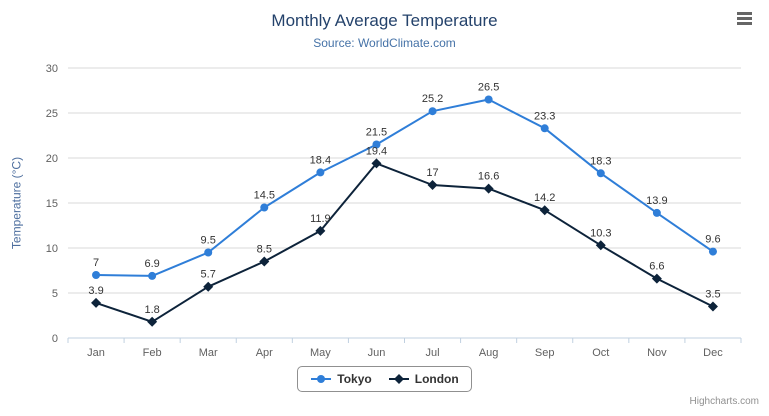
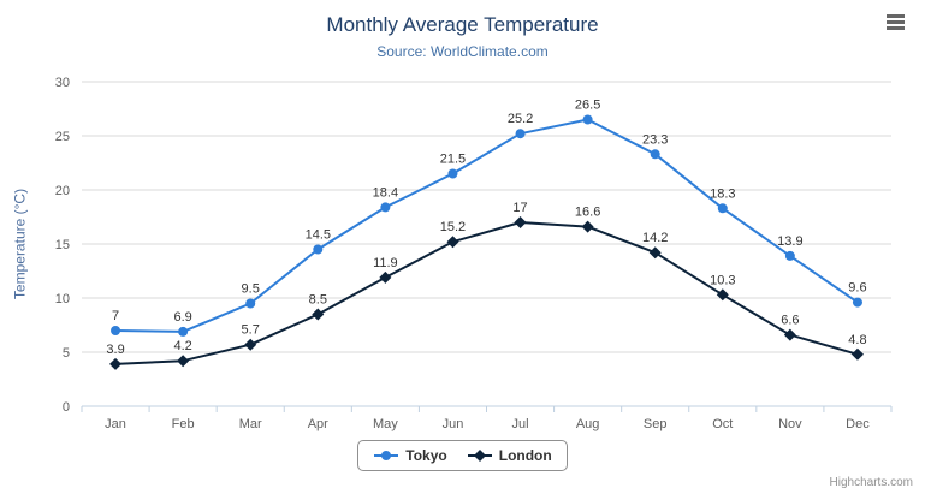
London/Feb: 1.8 -> 4.2
London/Jun: 19.4 -> 15.2
London/Dec: 3.5 -> 4.8
